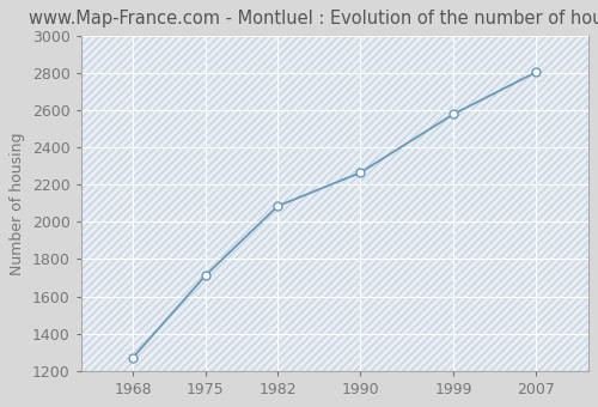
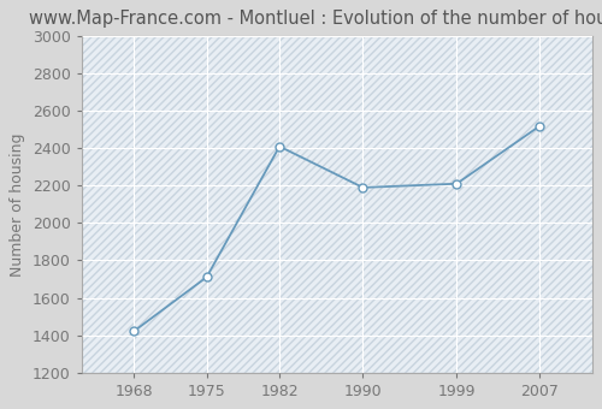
1968: 1270 -> 1420
1982: 2080 -> 2410
1990: 2260 -> 2190
1999: 2580 -> 2210
2007: 2810 -> 2520
